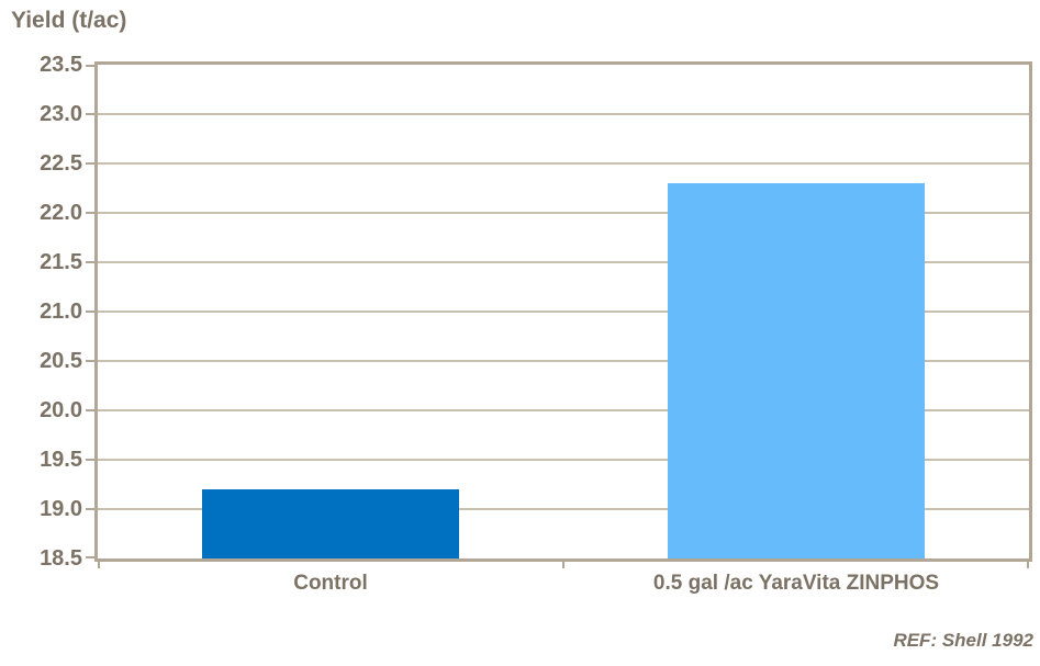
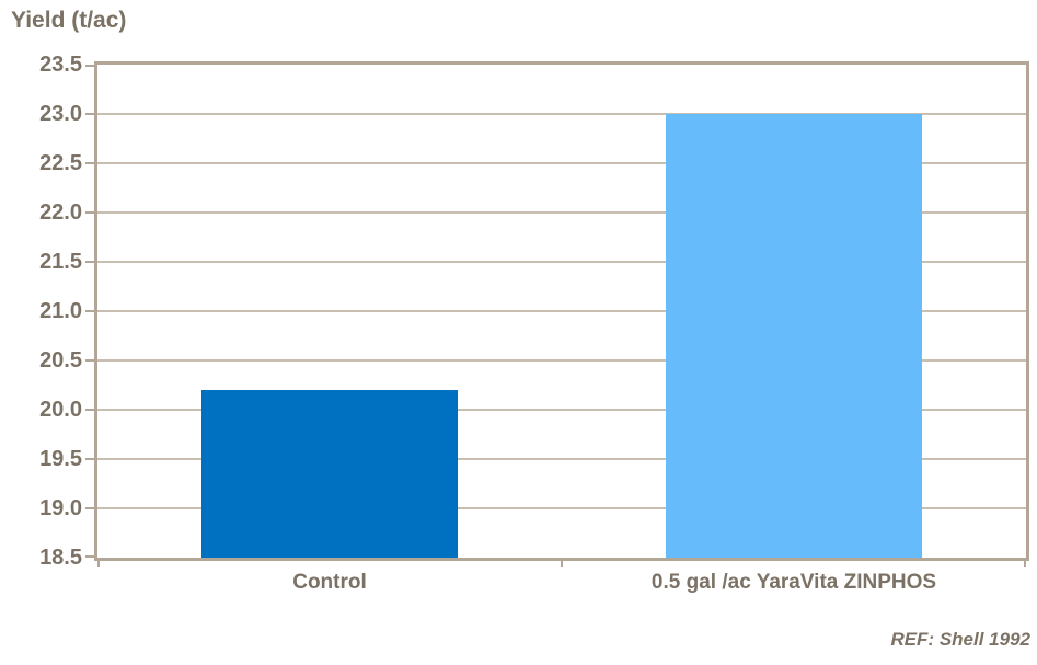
Control: 19.2 -> 20.2
0.5 gal /ac YaraVita ZINPHOS: 22.3 -> 23.0
